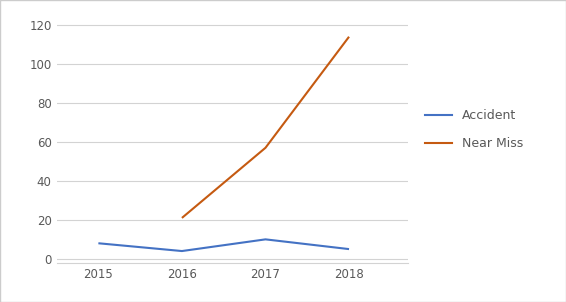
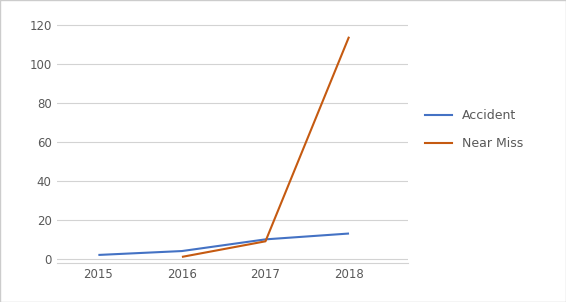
Accident/2015: 8 -> 2
Near Miss/2016: 21 -> 1
Near Miss/2017: 57 -> 9
Accident/2018: 5 -> 13
